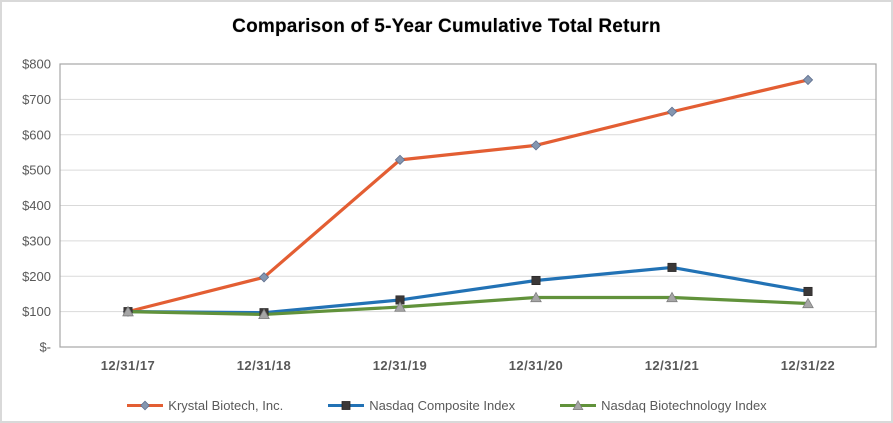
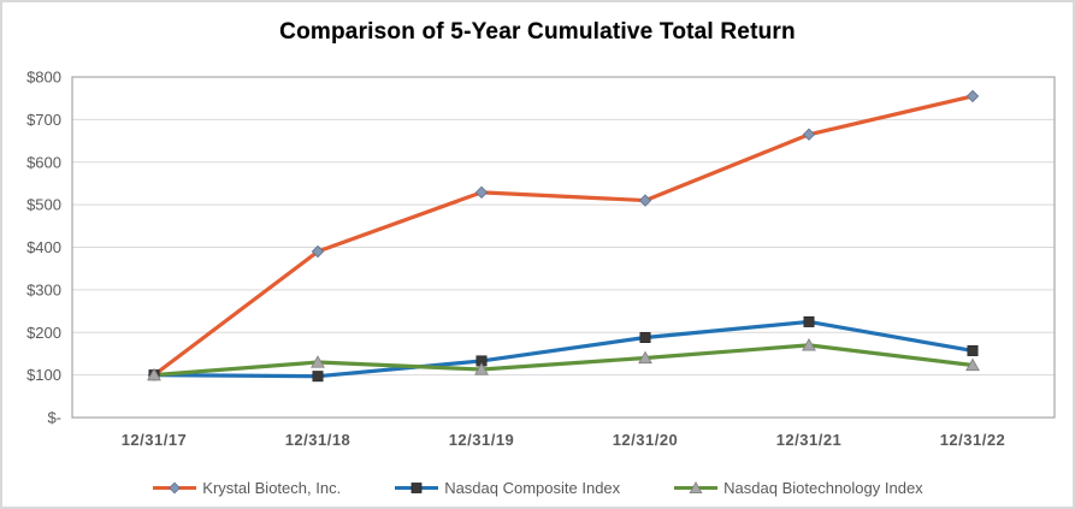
Krystal Biotech, Inc./12/31/18: $200 -> $390
Nasdaq Biotechnology Index/12/31/18: $90 -> $130
Krystal Biotech, Inc./12/31/20: $570 -> $510
Nasdaq Biotechnology Index/12/31/21: $140 -> $170
